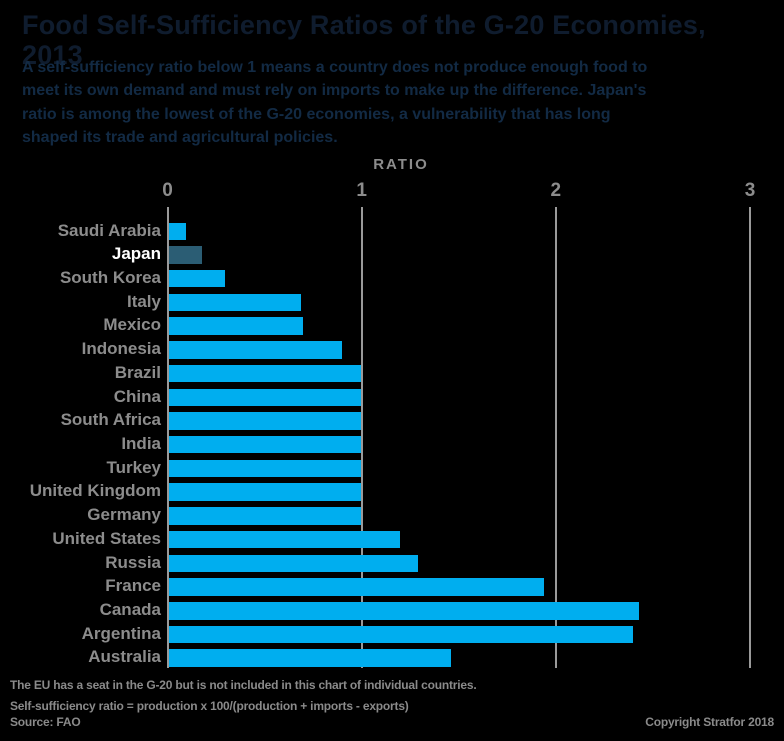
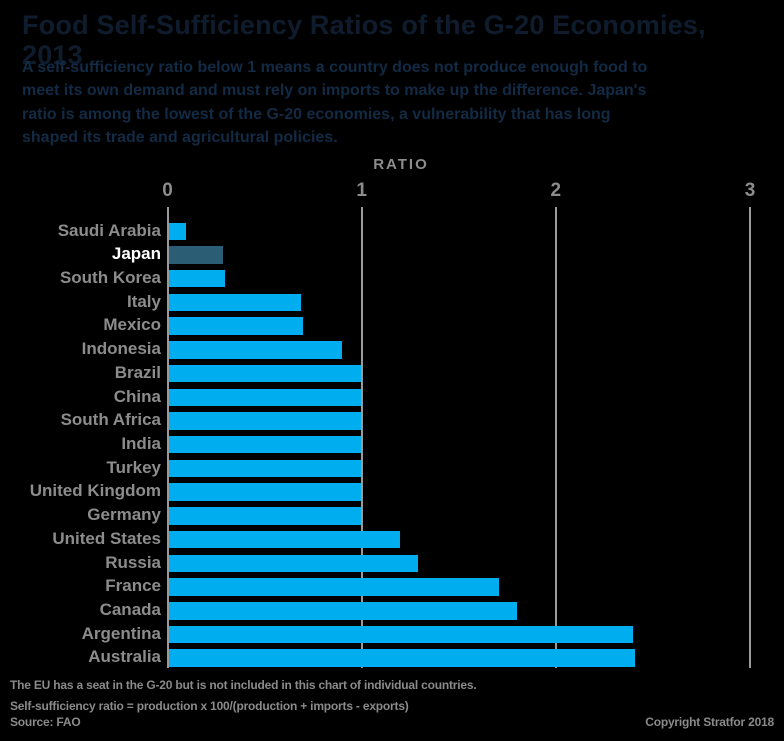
Japan: 0.17 -> 0.28
France: 1.93 -> 1.70
Canada: 2.42 -> 1.79
Australia: 1.45 -> 2.40
